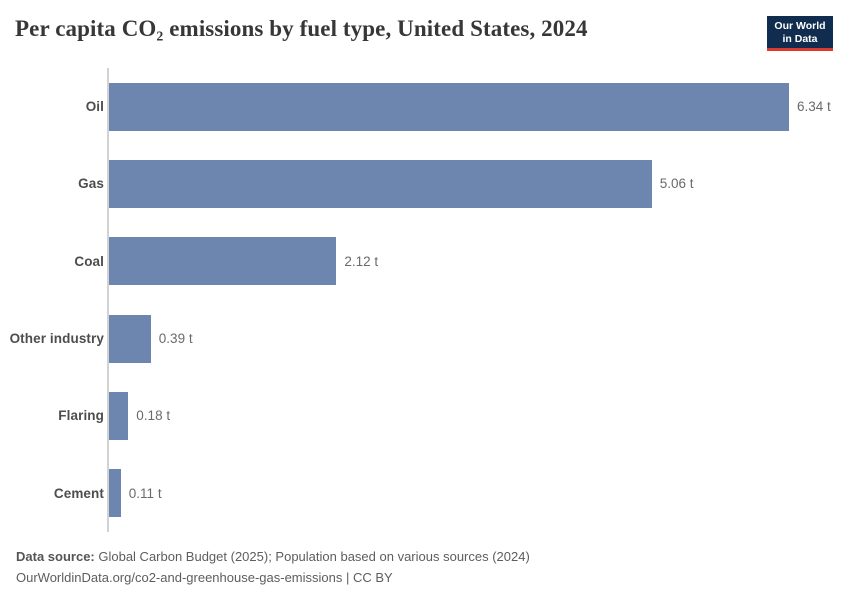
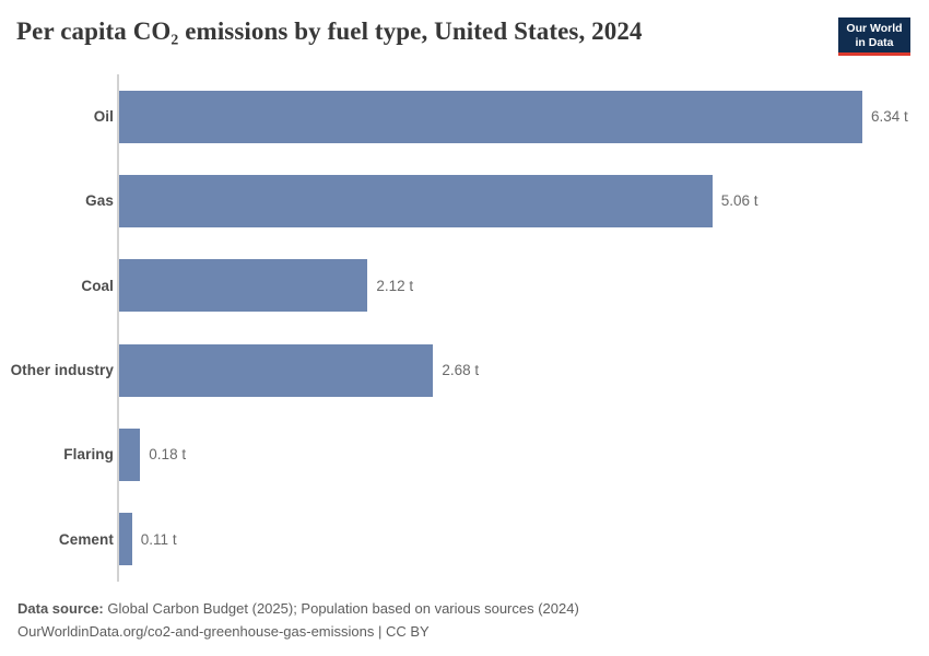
Other industry: 0.39 -> 2.68
